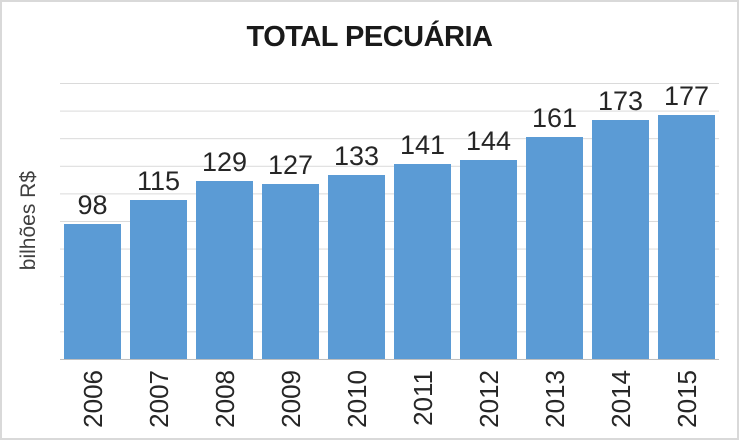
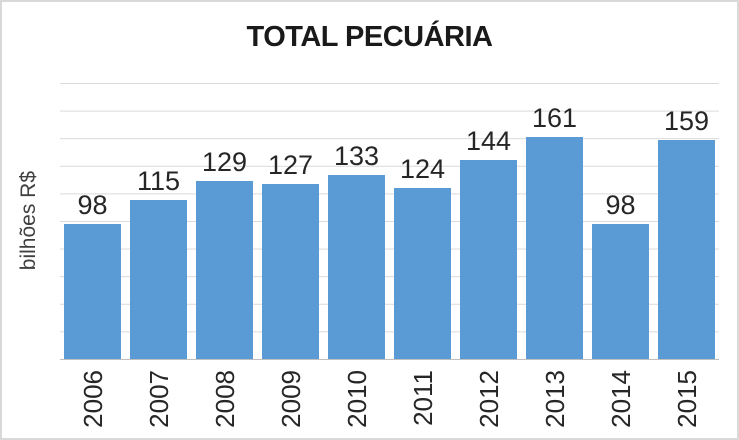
2011: 141 -> 124
2014: 173 -> 98
2015: 177 -> 159
